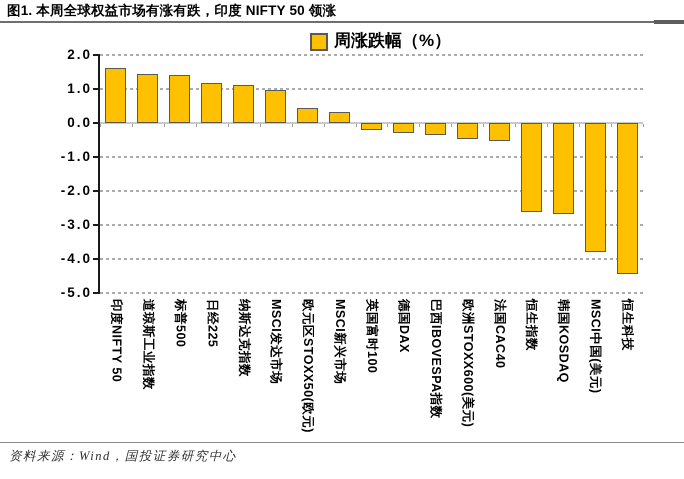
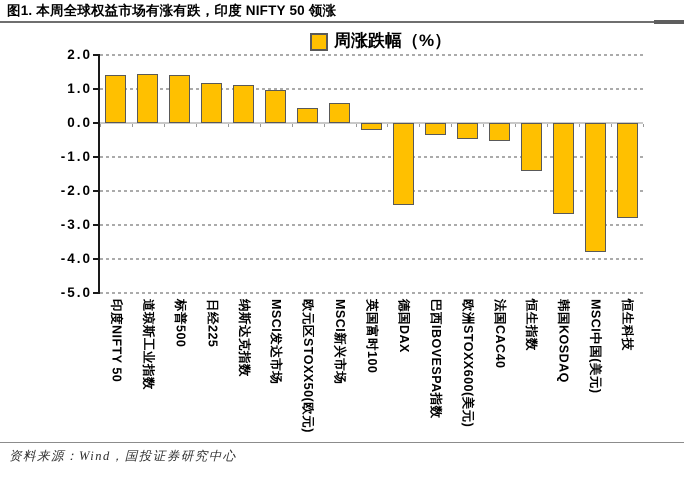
印度NIFTY 50: 1.6 -> 1.4
MSCI新兴市场: 0.3 -> 0.6
德国DAX: -0.3 -> -2.4
恒生指数: -2.6 -> -1.4
恒生科技: -4.5 -> -2.8
